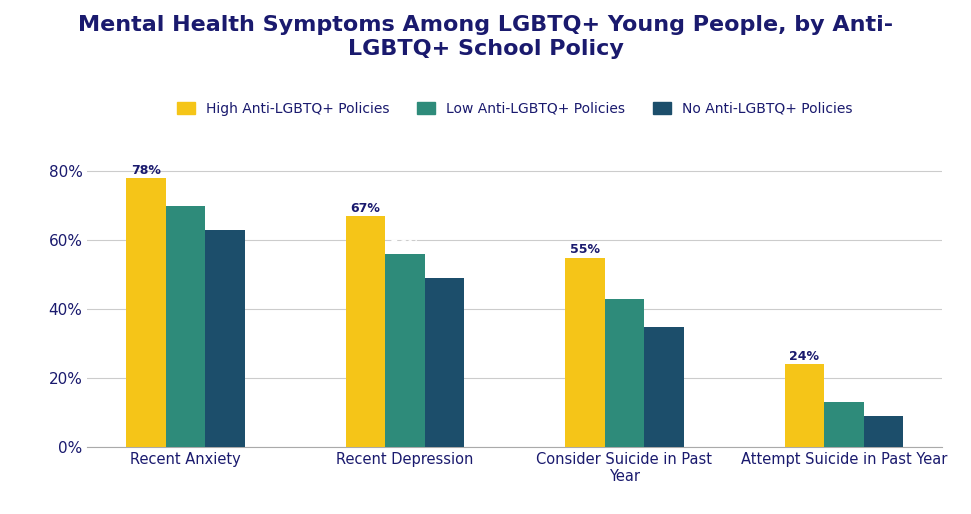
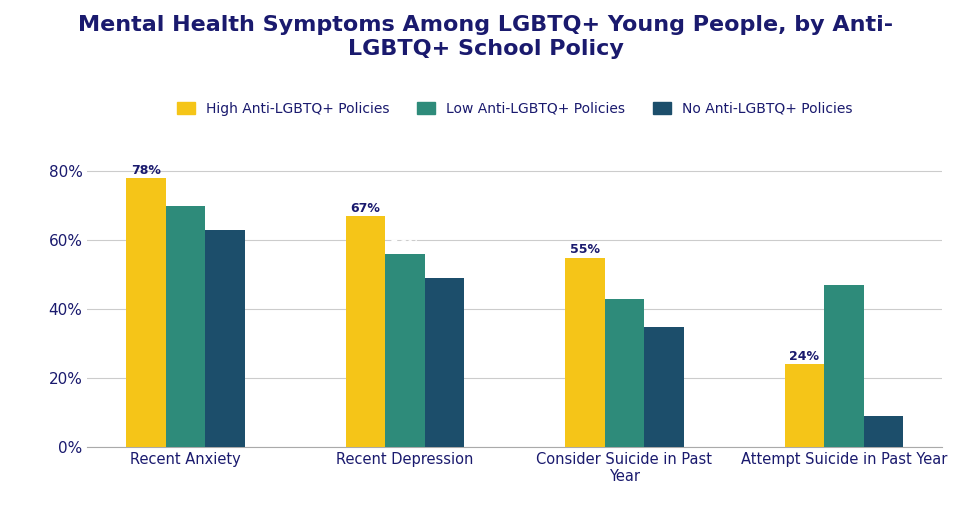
Low Anti-LGBTQ+ Policies/Attempt Suicide in Past Year: 13% -> 47%
